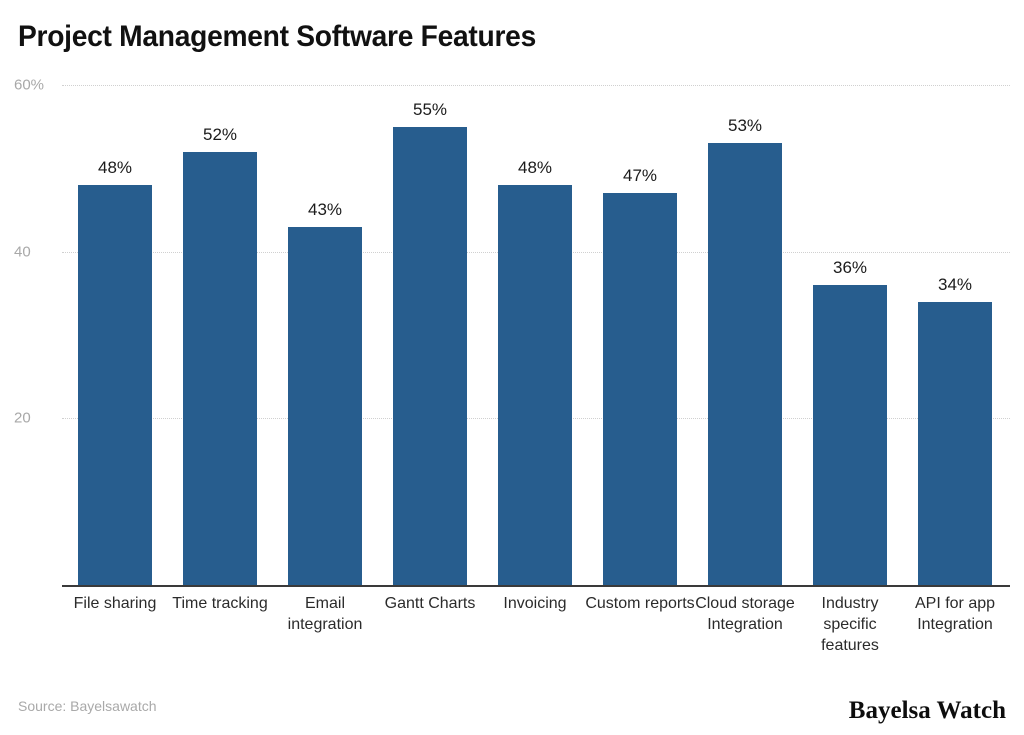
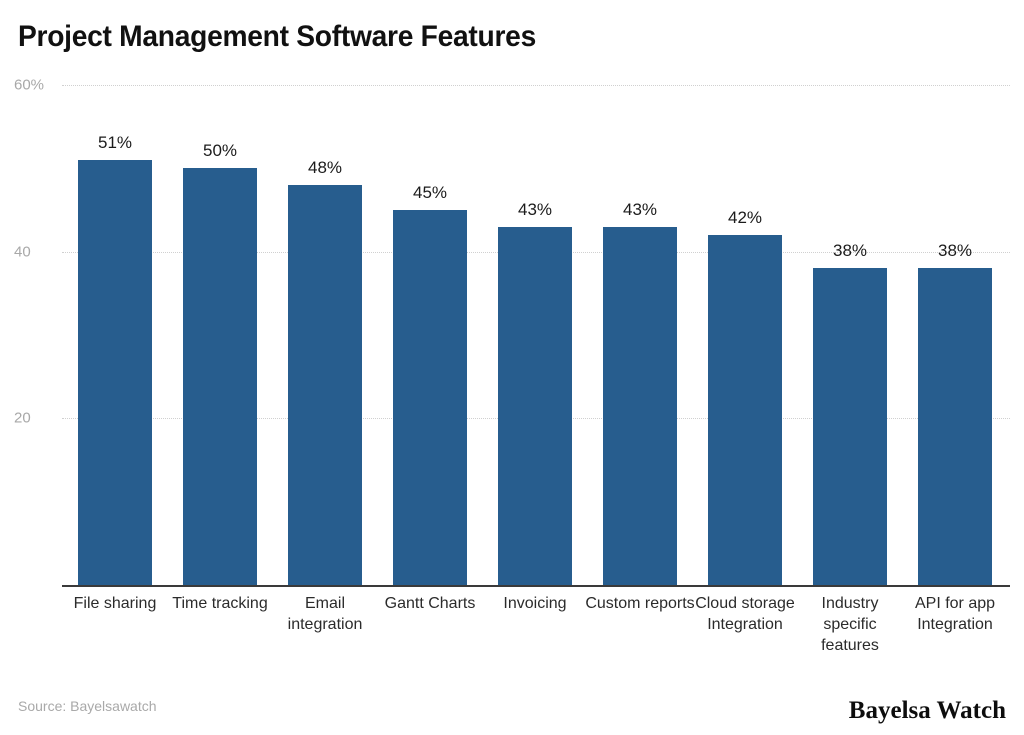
File sharing: 48% -> 51%
Time tracking: 52% -> 50%
Email integration: 43% -> 48%
Gantt Charts: 55% -> 45%
Invoicing: 48% -> 43%
Custom reports: 47% -> 43%
Cloud storage Integration: 53% -> 42%
Industry specific features: 36% -> 38%
API for app Integration: 34% -> 38%
